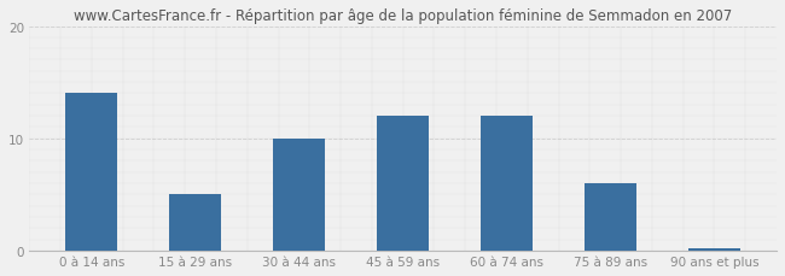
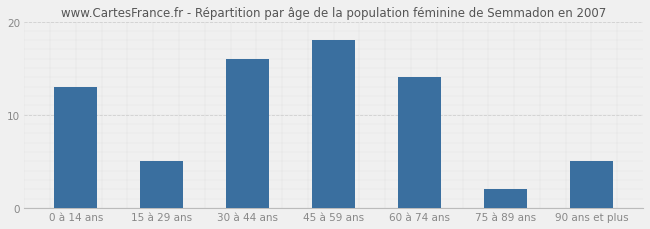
0 à 14 ans: 14.0 -> 13.0
30 à 44 ans: 10.0 -> 16.0
45 à 59 ans: 12.0 -> 18.0
60 à 74 ans: 12.0 -> 14.0
75 à 89 ans: 6.0 -> 2.0
90 ans et plus: 0.2 -> 5.0
